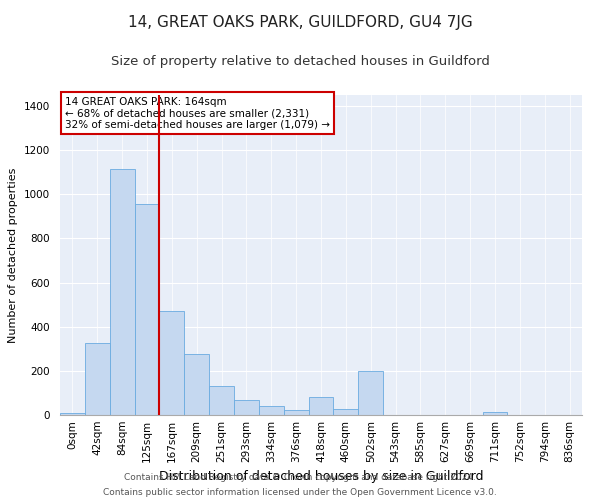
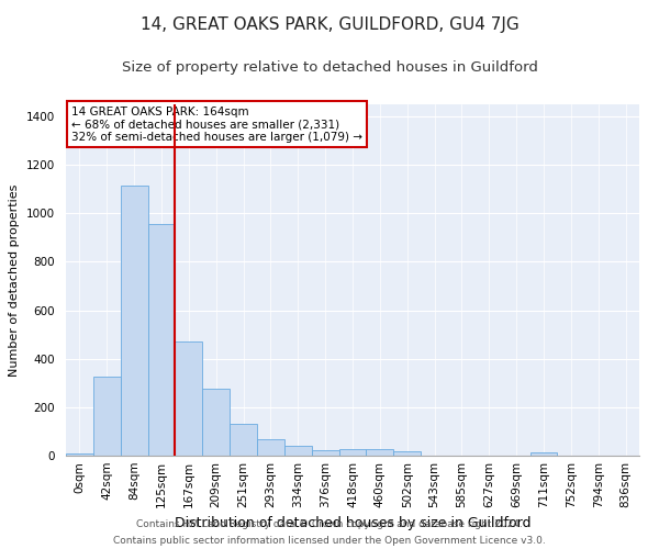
418sqm: 80 -> 25
502sqm: 200 -> 18
